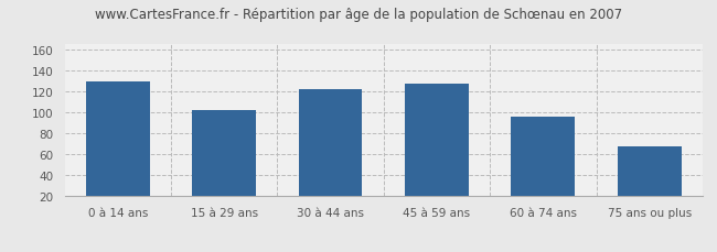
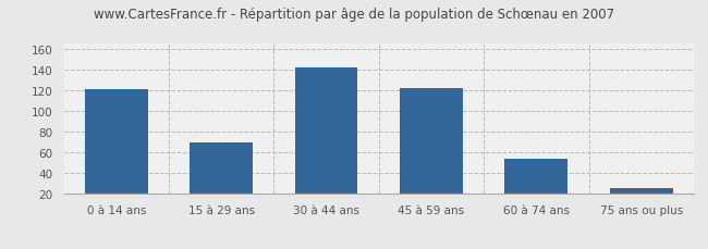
0 à 14 ans: 130 -> 121
15 à 29 ans: 102 -> 70
30 à 44 ans: 122 -> 142
45 à 59 ans: 128 -> 122
60 à 74 ans: 96 -> 54
75 ans ou plus: 68 -> 26
